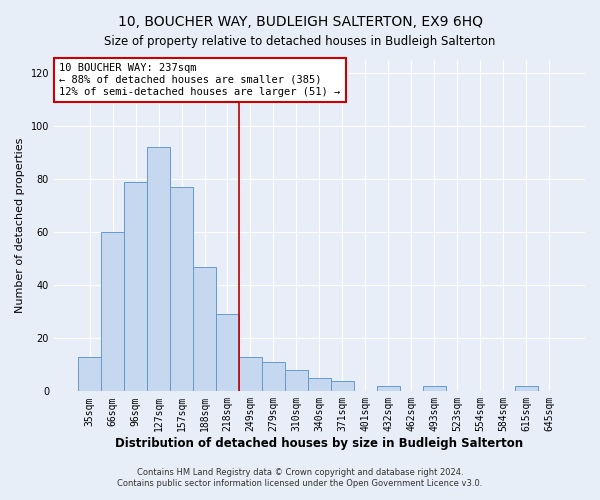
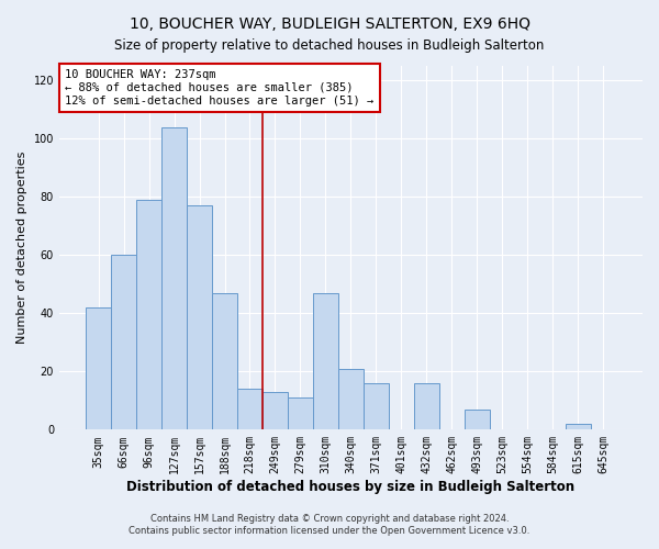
35sqm: 13 -> 42
127sqm: 92 -> 104
218sqm: 29 -> 14
310sqm: 8 -> 47
340sqm: 5 -> 21
371sqm: 4 -> 16
432sqm: 2 -> 16
493sqm: 2 -> 7
